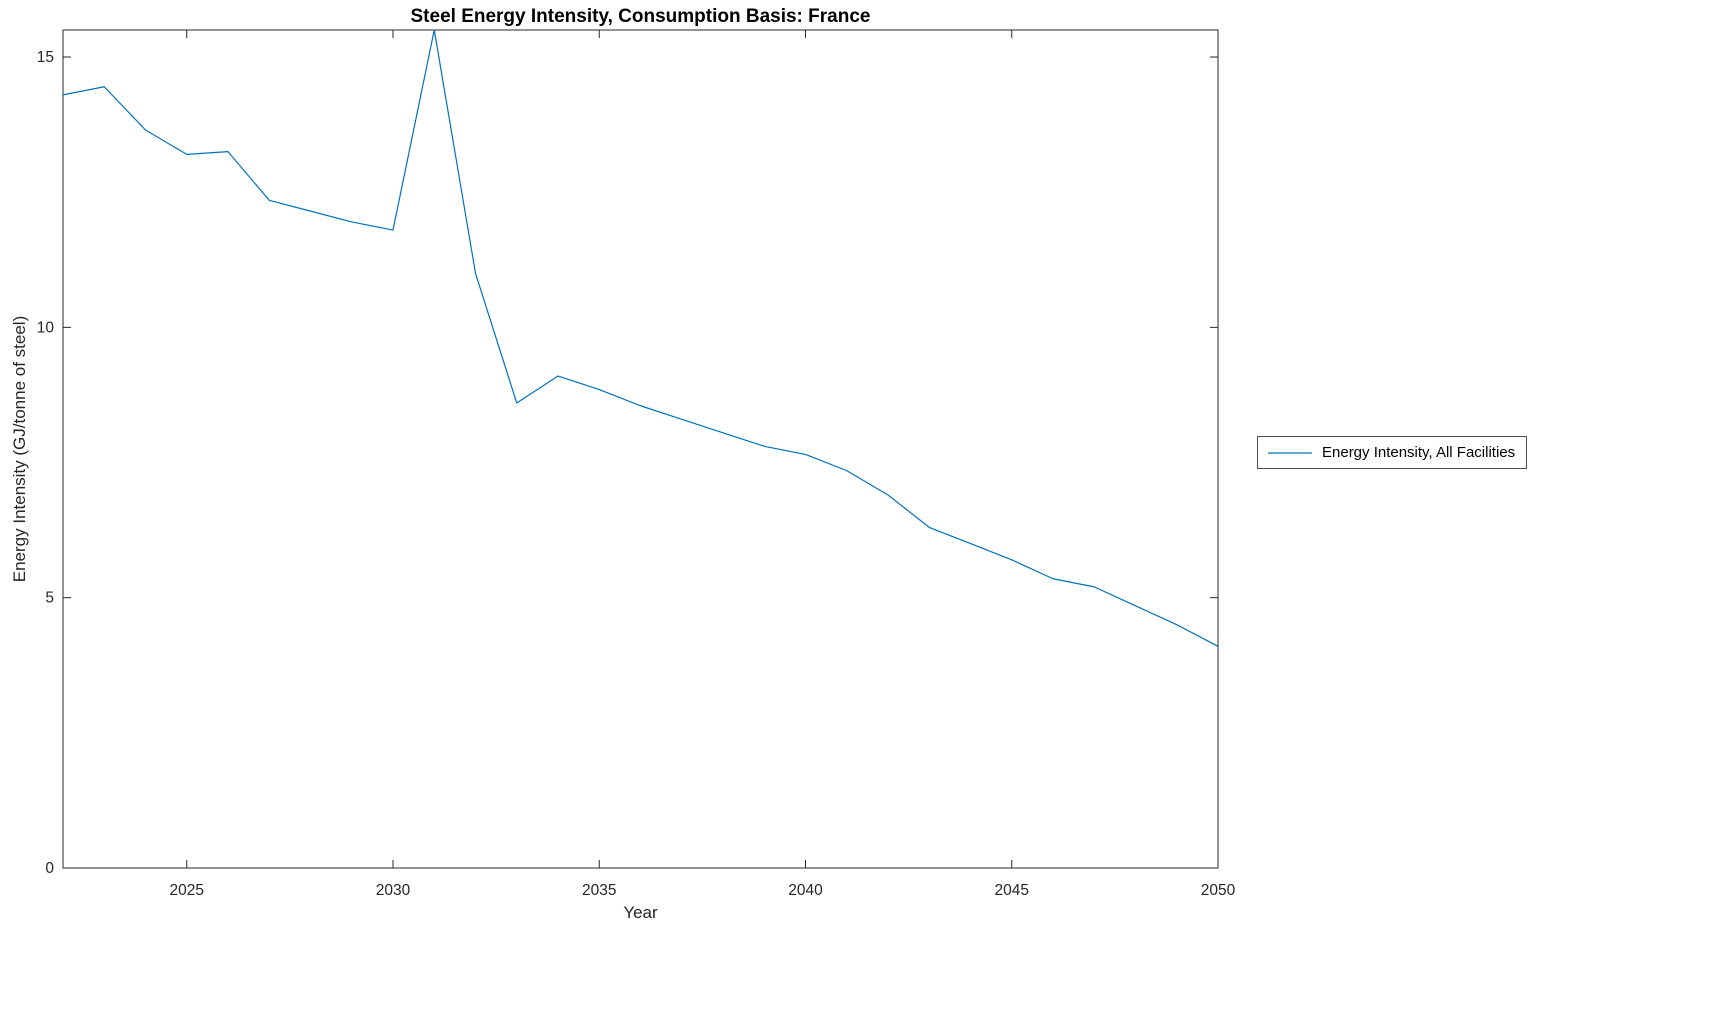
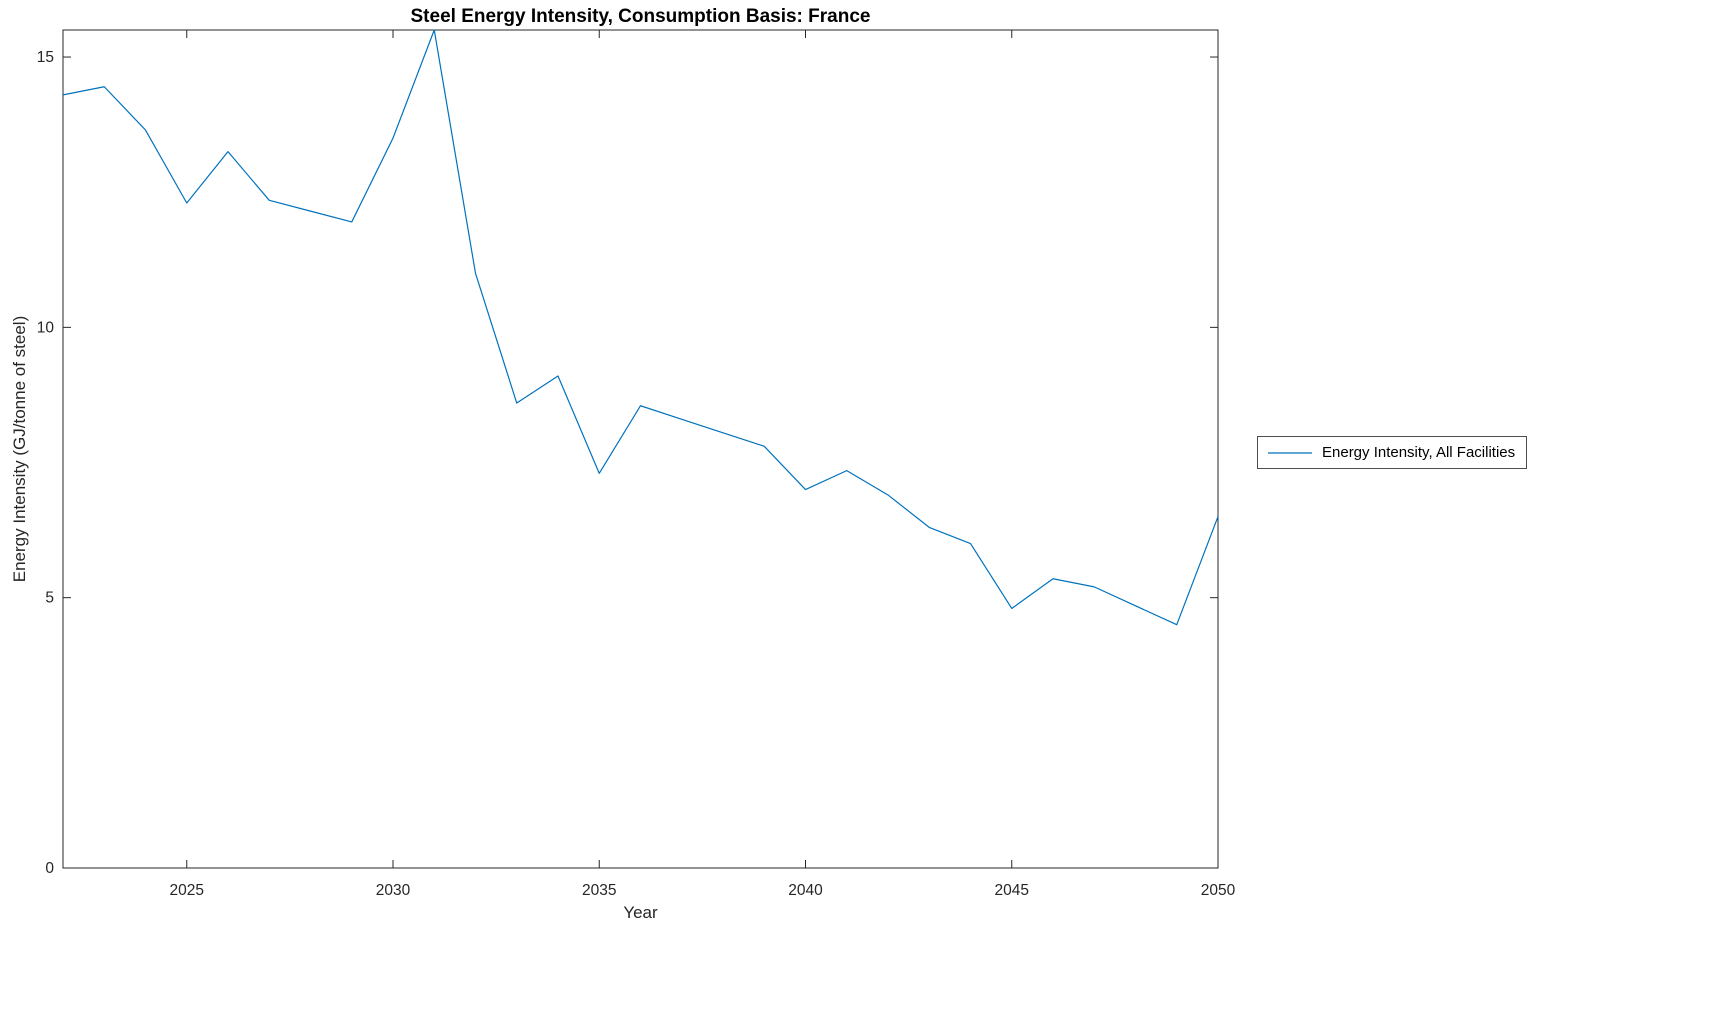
2025: 13.2 -> 12.3
2030: 11.8 -> 13.5
2035: 8.8 -> 7.3
2040: 7.7 -> 7.0
2045: 5.7 -> 4.8
2050: 4.1 -> 6.5
